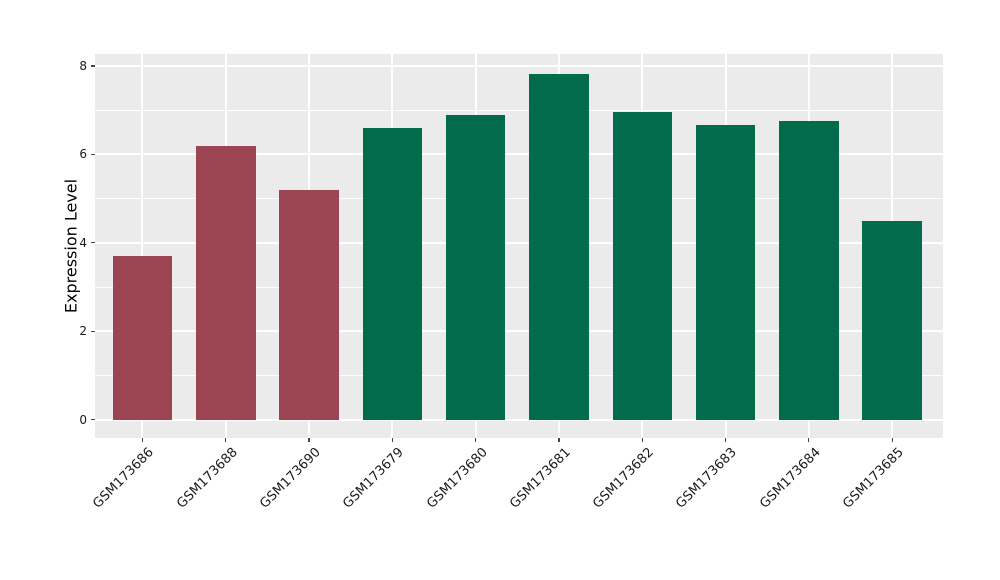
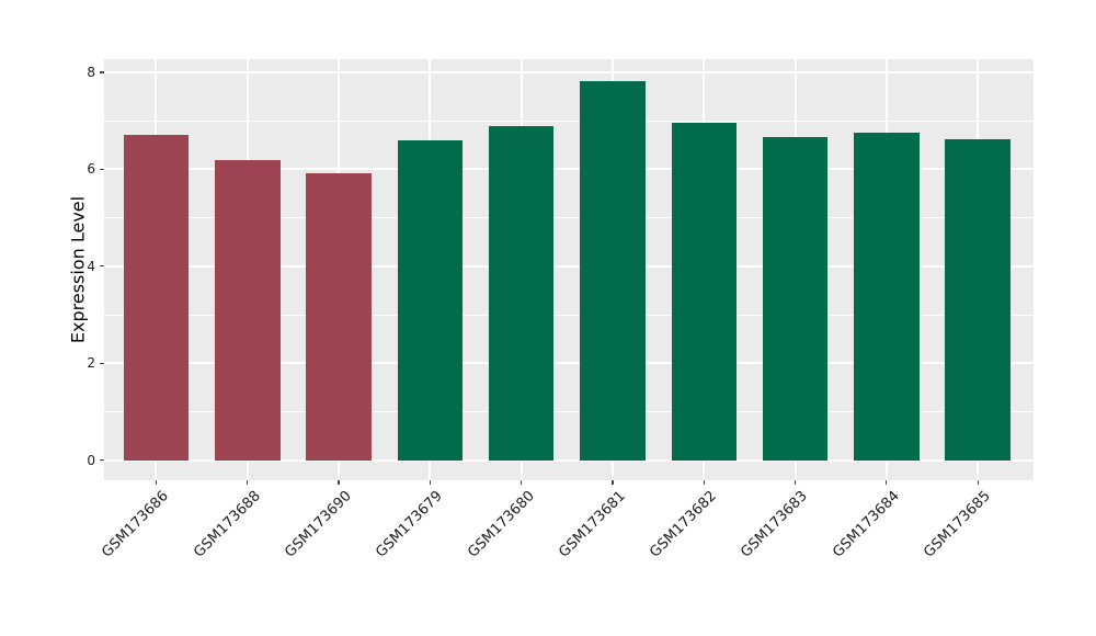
GSM173686: 3.7 -> 6.7
GSM173690: 5.2 -> 5.9
GSM173685: 4.5 -> 6.6
